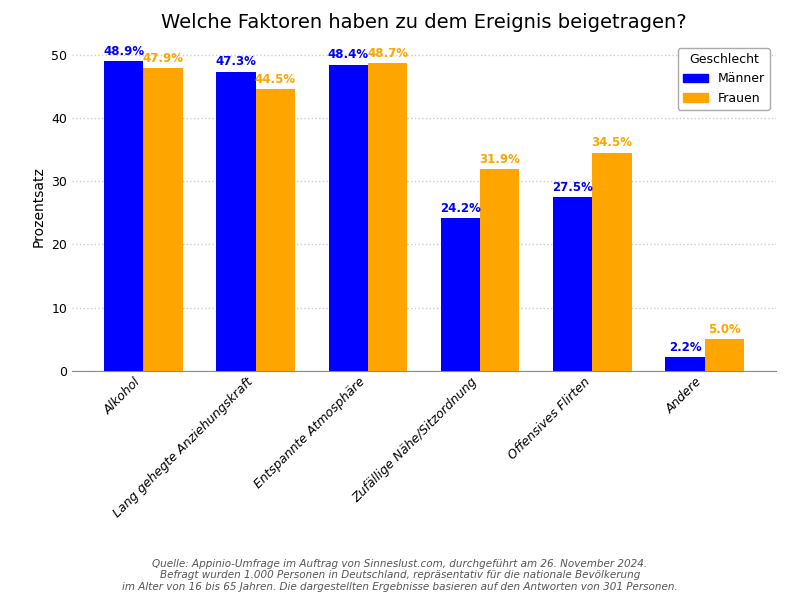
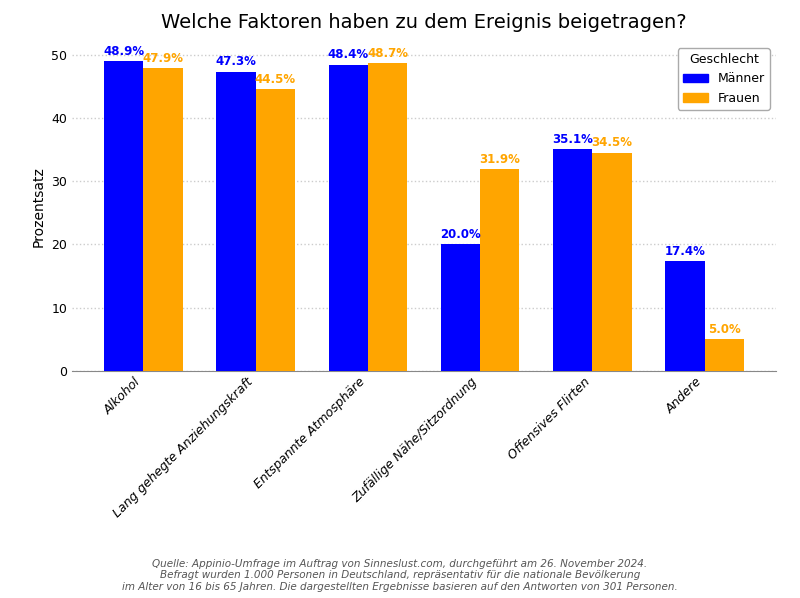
Männer/Zufällige Nähe/Sitzordnung: 24.2% -> 20.0%
Männer/Offensives Flirten: 27.5% -> 35.1%
Männer/Andere: 2.2% -> 17.4%
